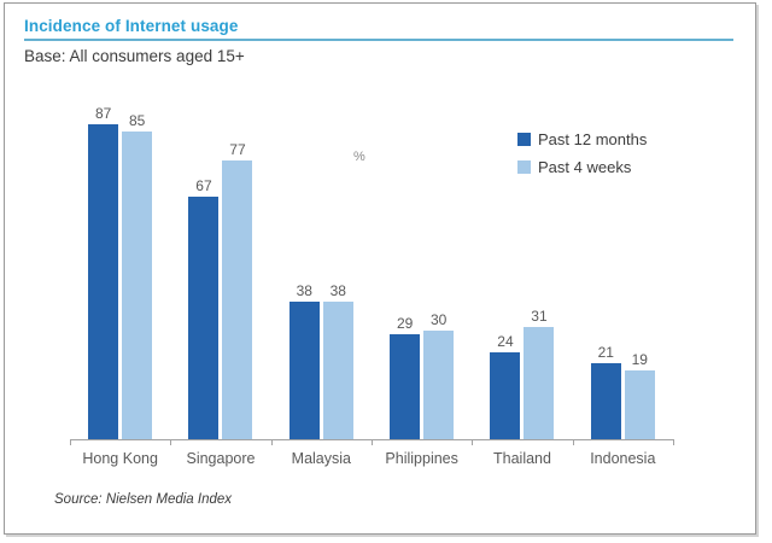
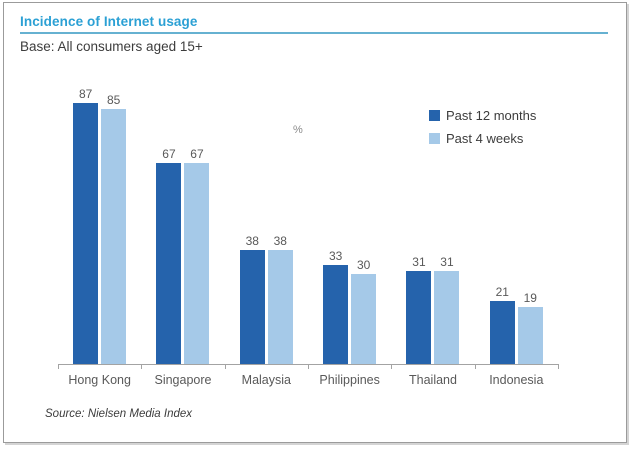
Past 4 weeks/Singapore: 77 -> 67
Past 12 months/Philippines: 29 -> 33
Past 12 months/Thailand: 24 -> 31
